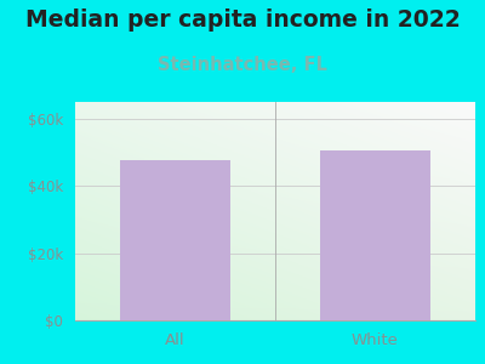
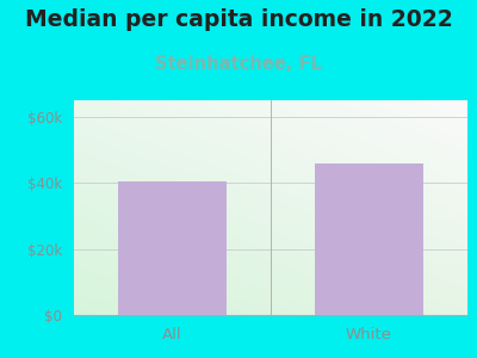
All: $47.5k -> $40.5k
White: $50.7k -> $46.0k
